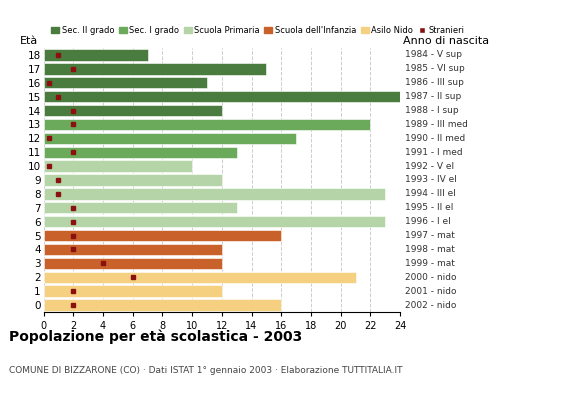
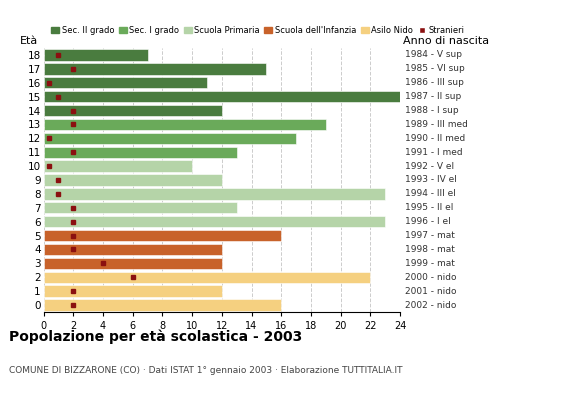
13: 22 -> 19
2: 21 -> 22
